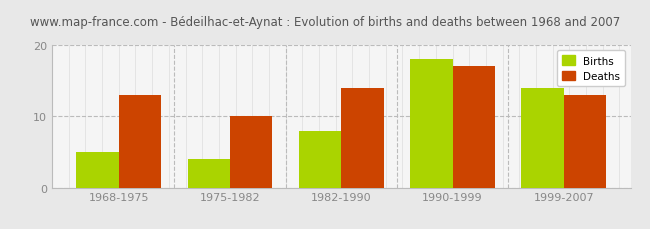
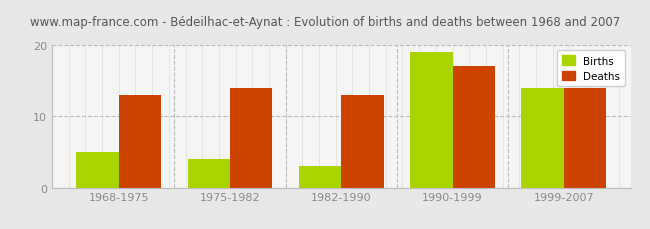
Deaths/1975-1982: 10 -> 14
Births/1982-1990: 8 -> 3
Deaths/1982-1990: 14 -> 13
Births/1990-1999: 18 -> 19
Deaths/1999-2007: 13 -> 14
